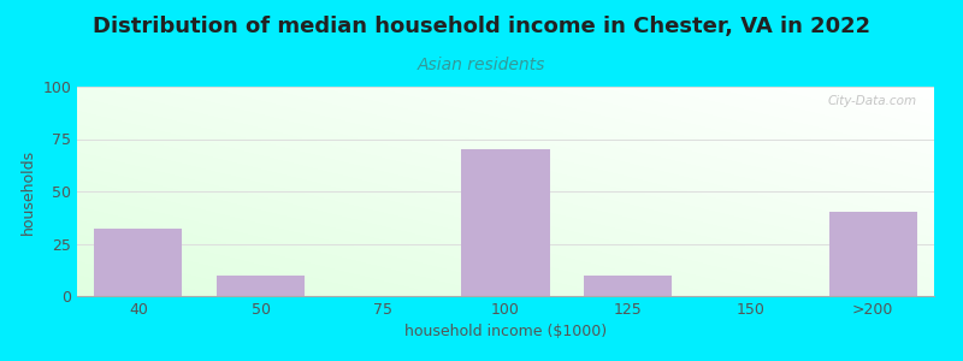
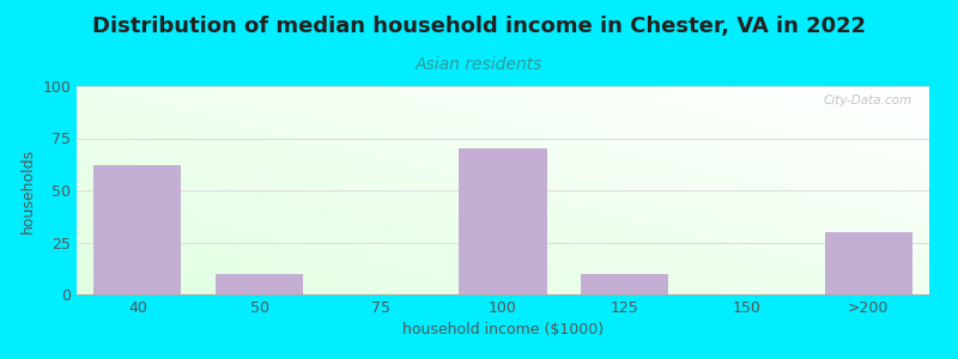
40: 32 -> 62
>200: 40 -> 30
